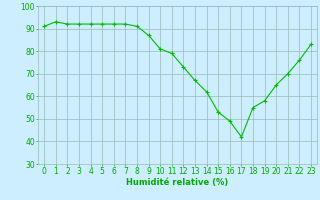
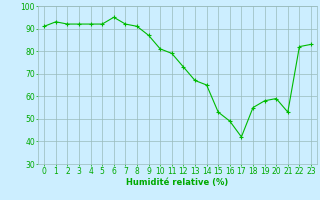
6: 92 -> 95
14: 62 -> 65
20: 65 -> 59
21: 70 -> 53
22: 76 -> 82
